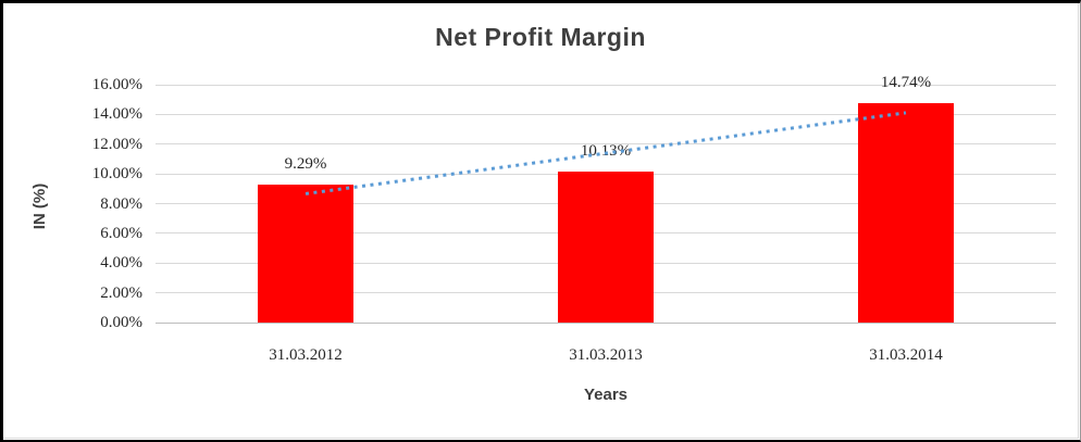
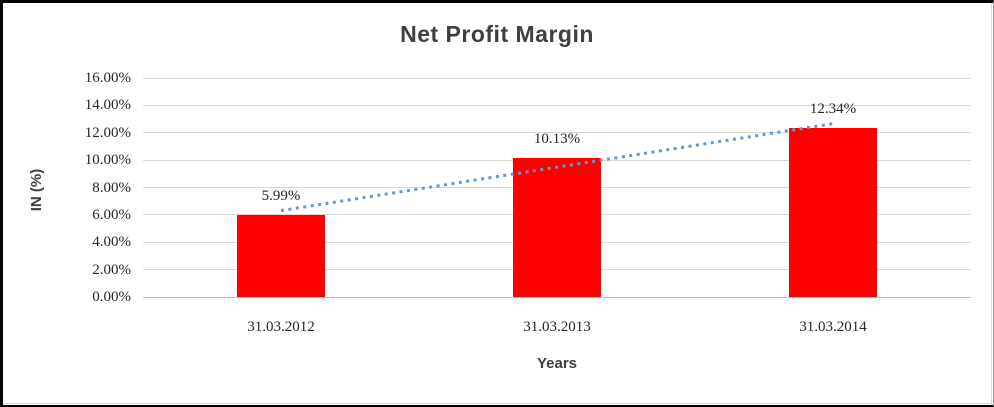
31.03.2012: 9.29% -> 5.99%
31.03.2014: 14.74% -> 12.34%
